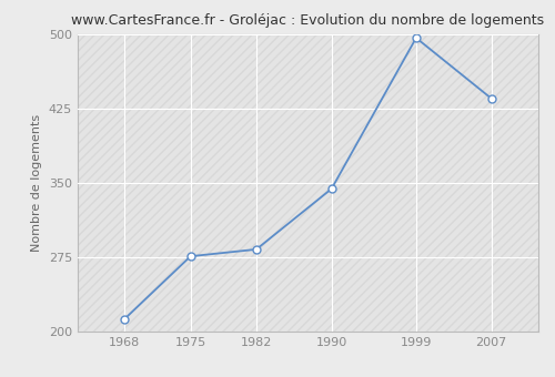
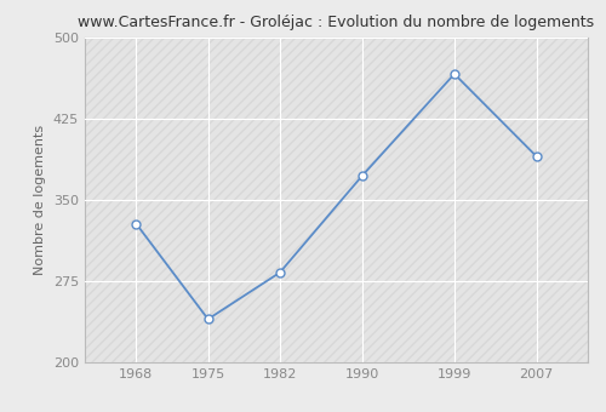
1968: 213 -> 328
1975: 276 -> 240
1990: 344 -> 372
1999: 496 -> 466
2007: 435 -> 390
